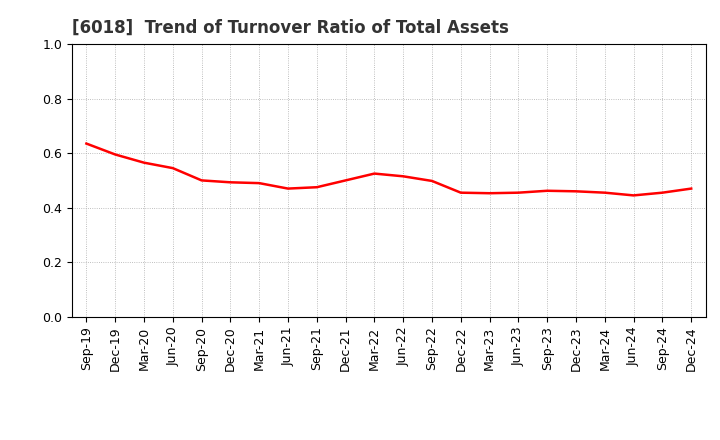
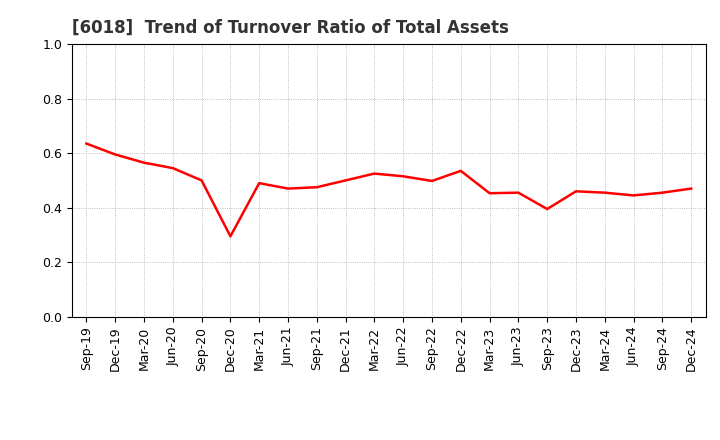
Dec-20: 0.493 -> 0.295
Dec-22: 0.455 -> 0.535
Sep-23: 0.462 -> 0.395
